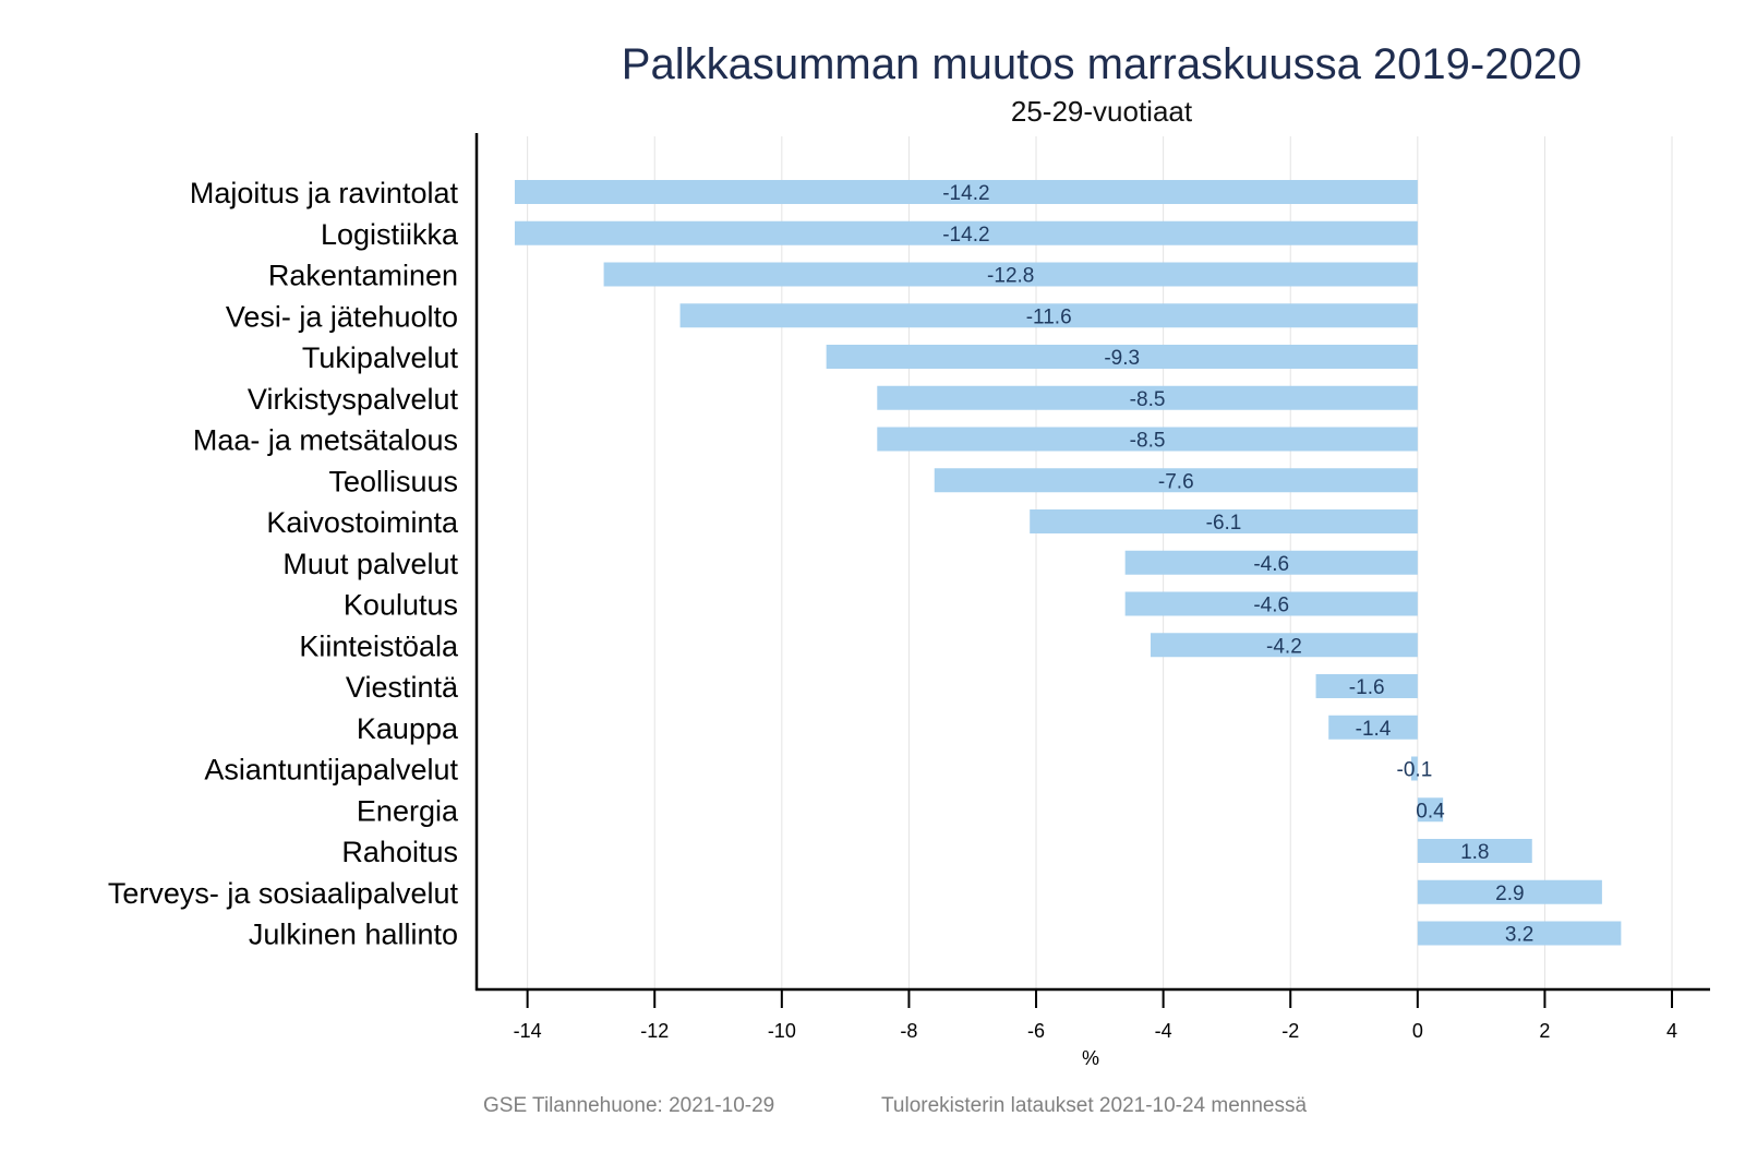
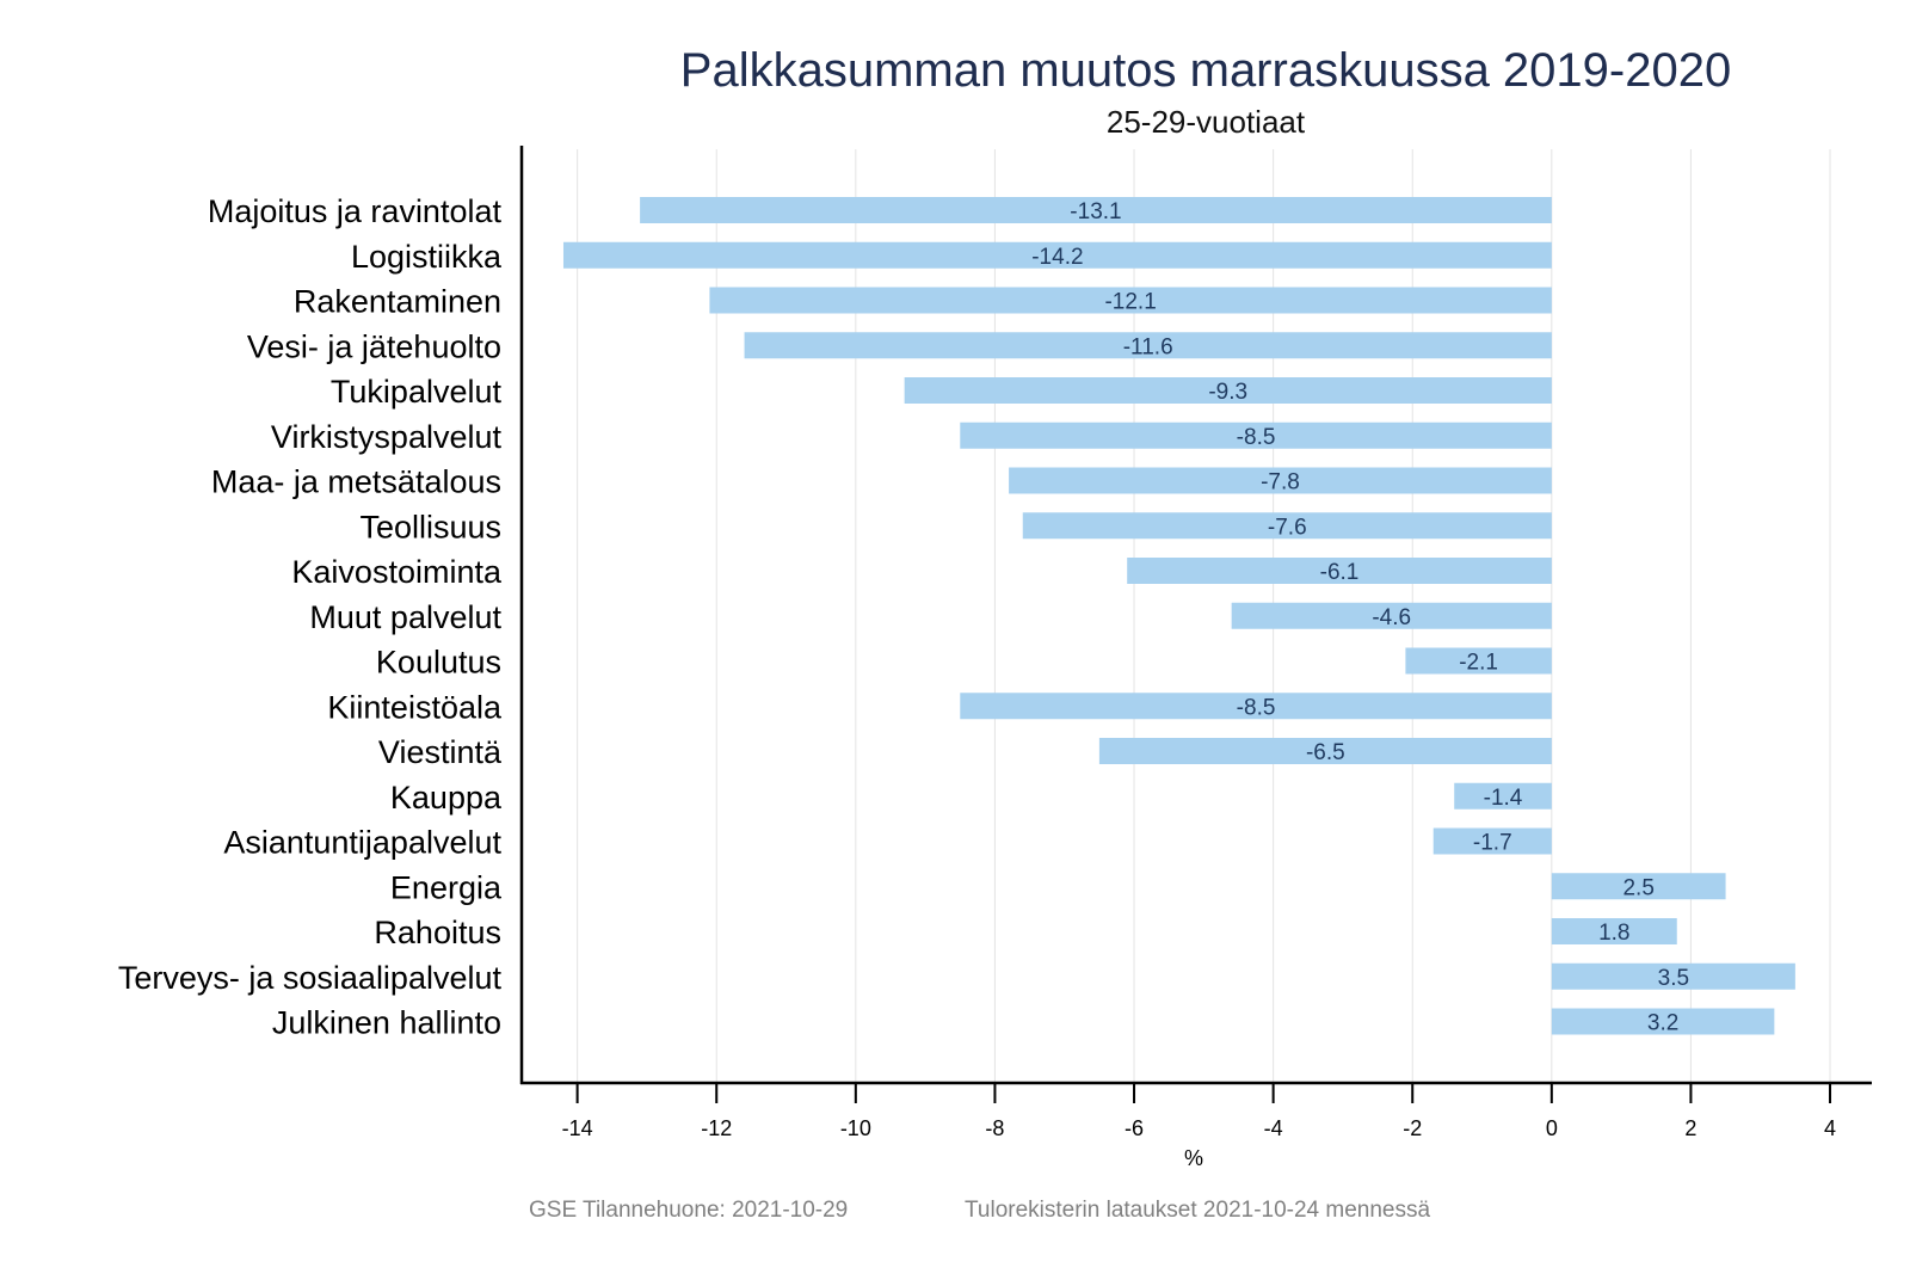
Majoitus ja ravintolat: -14.2 -> -13.1
Rakentaminen: -12.8 -> -12.1
Maa- ja metsätalous: -8.5 -> -7.8
Koulutus: -4.6 -> -2.1
Kiinteistöala: -4.2 -> -8.5
Viestintä: -1.6 -> -6.5
Asiantuntijapalvelut: -0.1 -> -1.7
Energia: 0.4 -> 2.5
Terveys- ja sosiaalipalvelut: 2.9 -> 3.5
